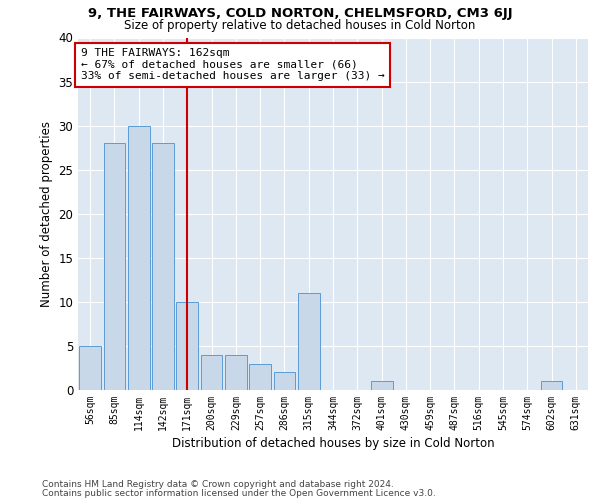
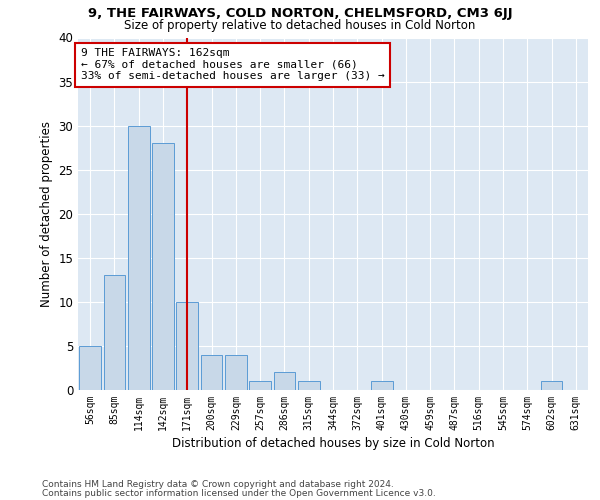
85sqm: 28 -> 13
257sqm: 3 -> 1
315sqm: 11 -> 1
